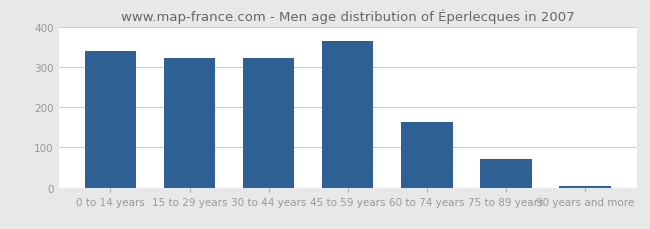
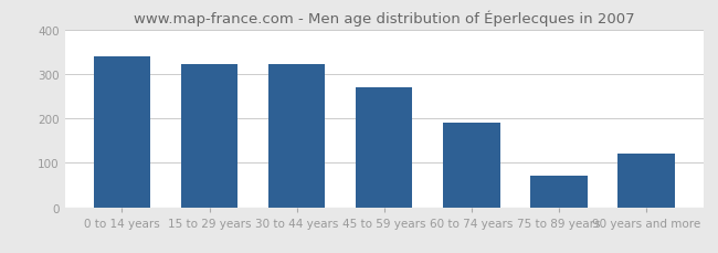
45 to 59 years: 365 -> 270
60 to 74 years: 163 -> 190
90 years and more: 5 -> 120
